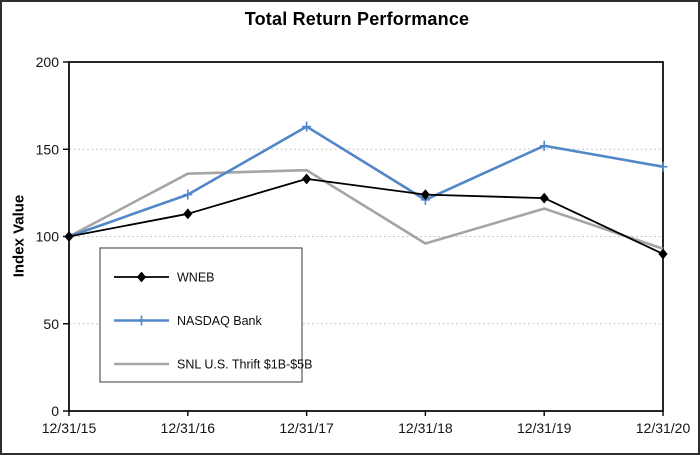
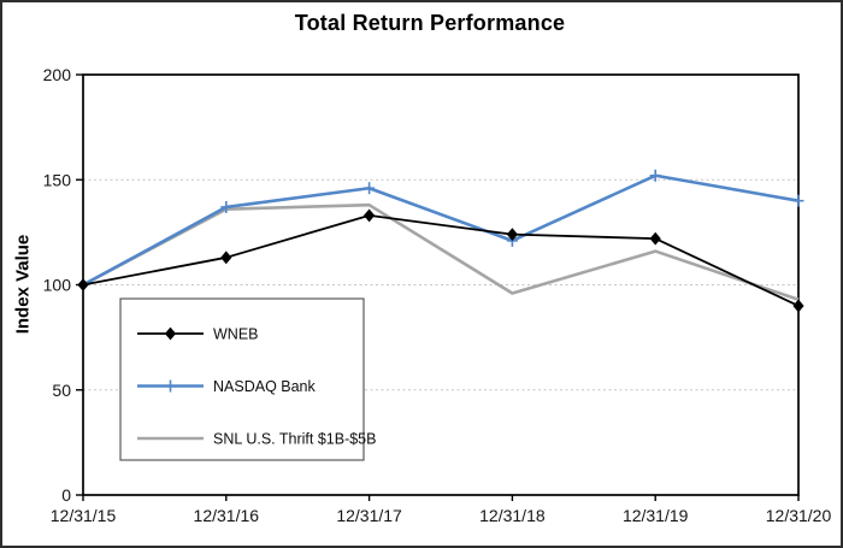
NASDAQ Bank/12/31/16: 124 -> 137
NASDAQ Bank/12/31/17: 163 -> 146
